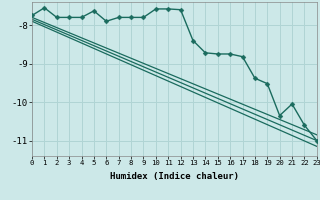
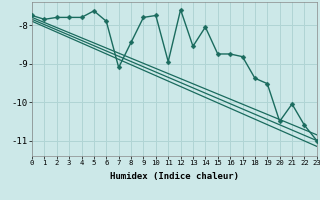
1: -7.55 -> -7.85
7: -7.80 -> -9.10
8: -7.80 -> -8.45
10: -7.58 -> -7.75
11: -7.58 -> -8.95
13: -8.40 -> -8.55
14: -8.72 -> -8.05
20: -10.35 -> -10.50
